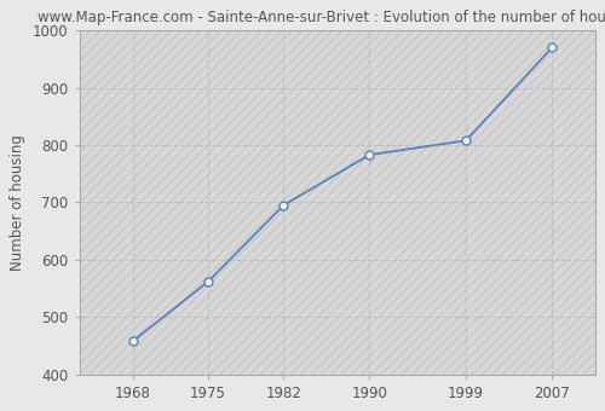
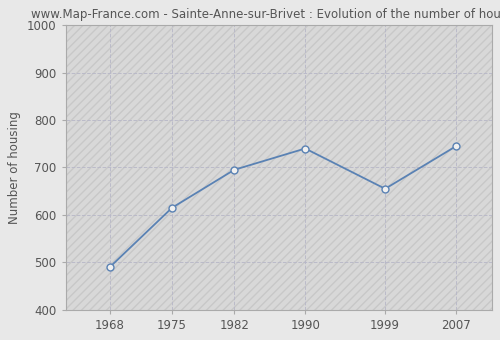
1968: 458 -> 490
1975: 562 -> 615
1990: 783 -> 740
1999: 808 -> 655
2007: 970 -> 745
